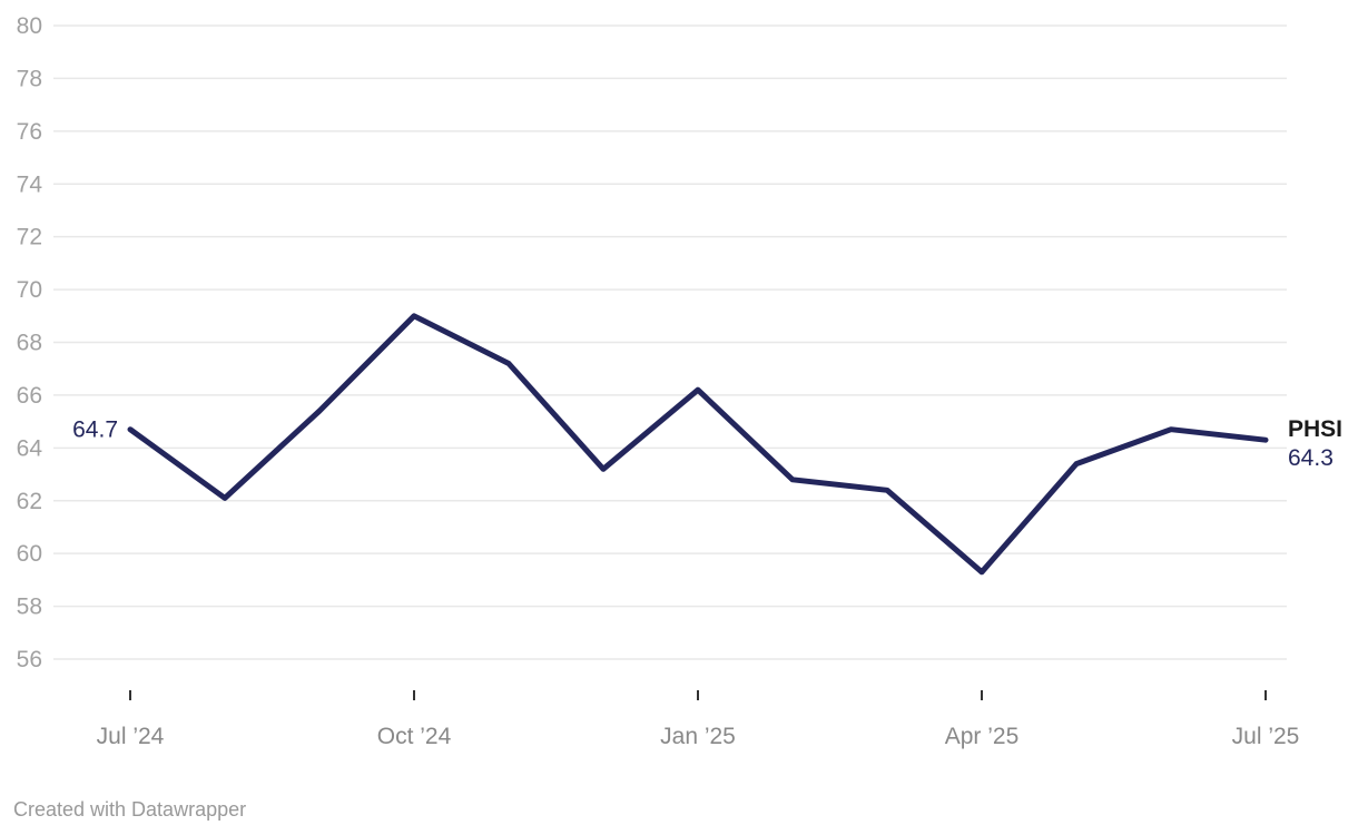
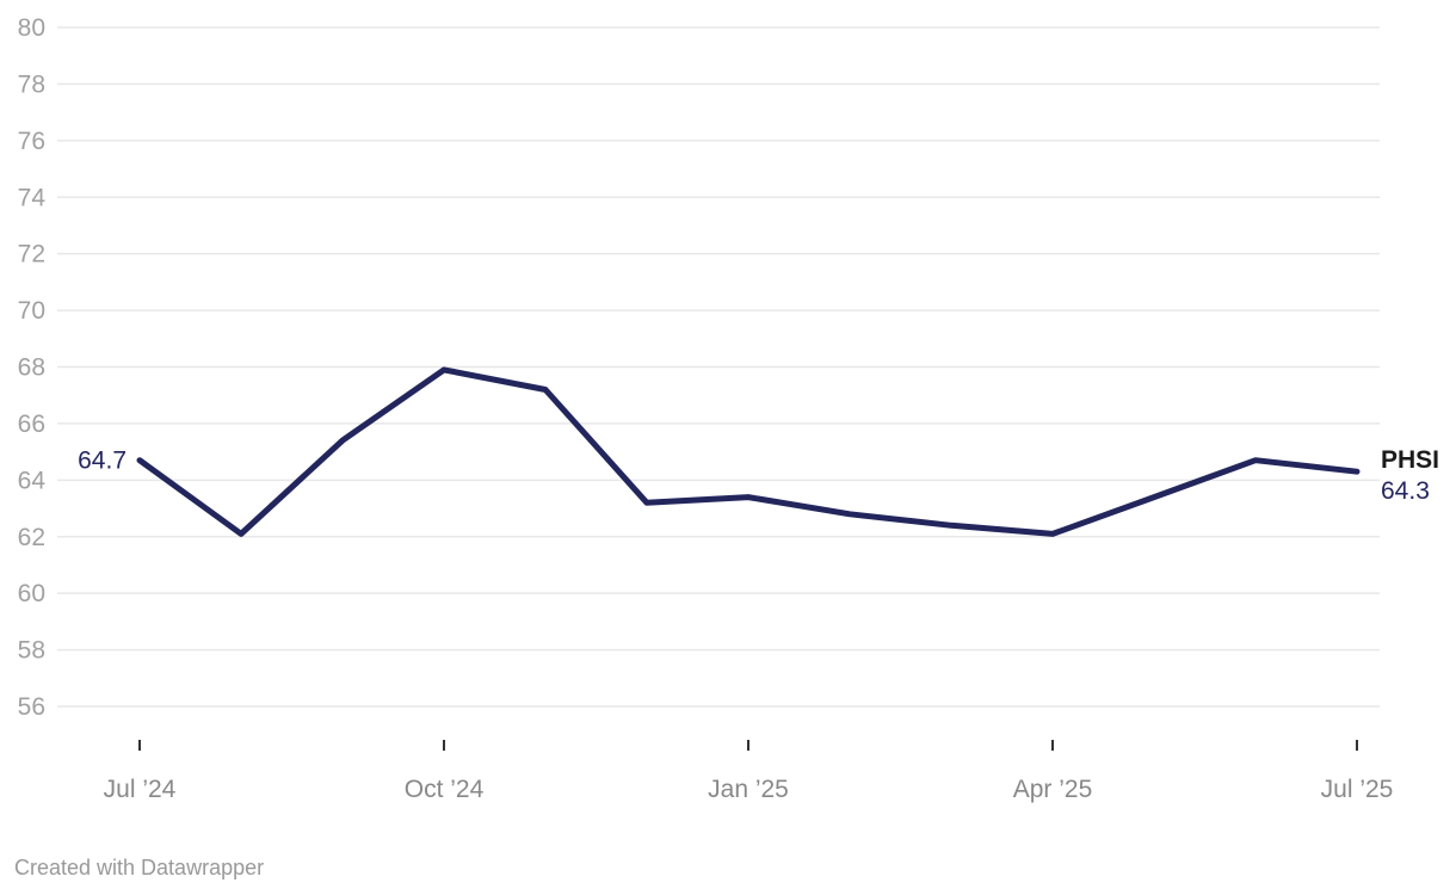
Oct ’24: 69.0 -> 67.9
Jan ’25: 66.2 -> 63.4
Apr ’25: 59.3 -> 62.1
